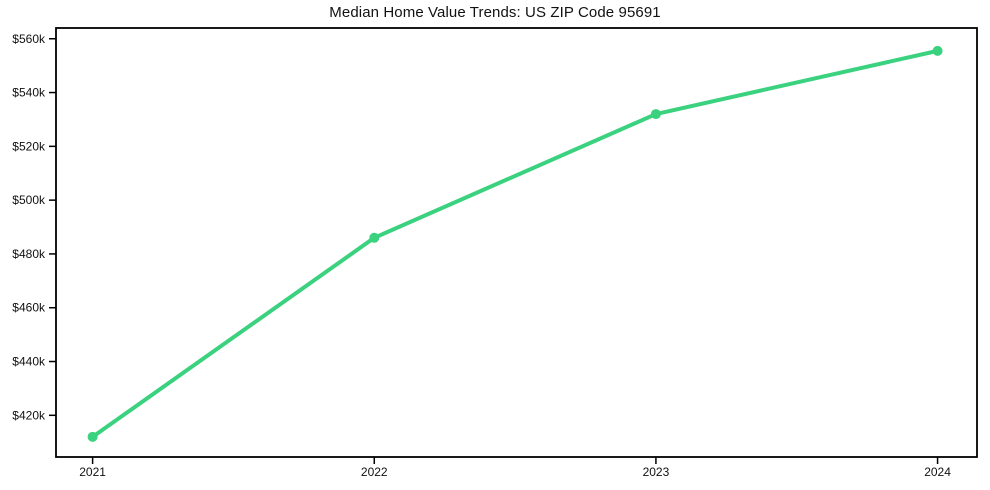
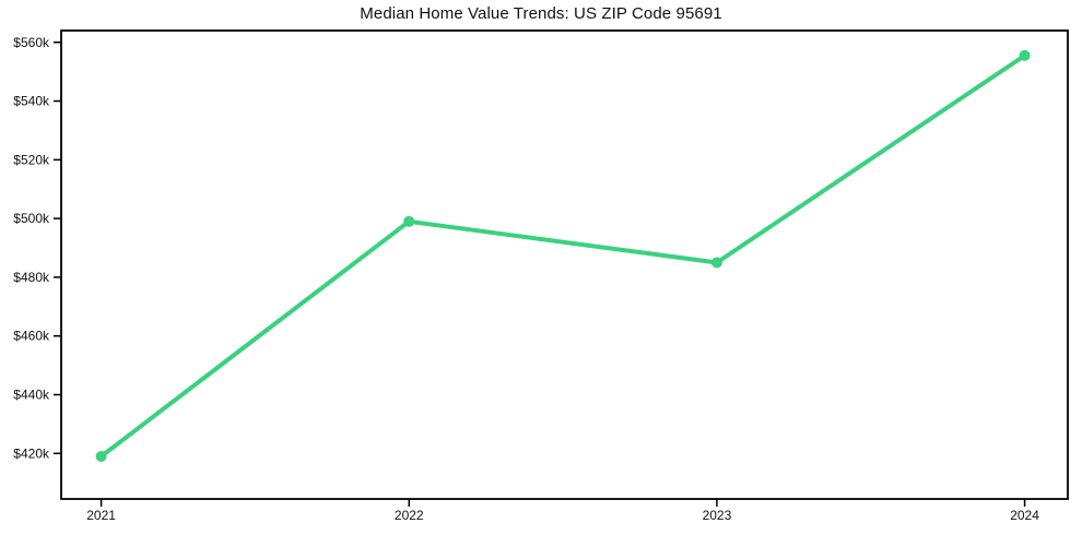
2021: $412k -> $419k
2022: $486k -> $499k
2023: $532k -> $485k
